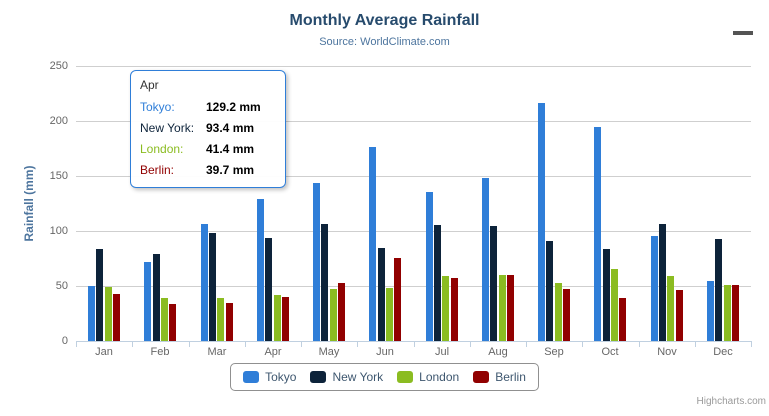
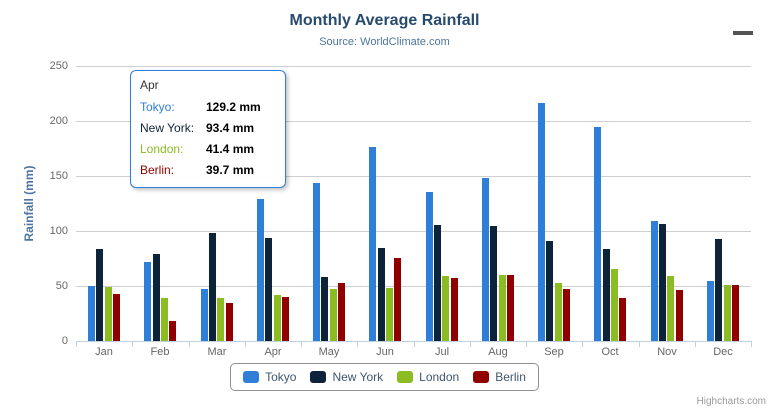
Berlin/Feb: 33 -> 18
Tokyo/Mar: 106 -> 47
New York/May: 106 -> 58
Tokyo/Nov: 96 -> 109
